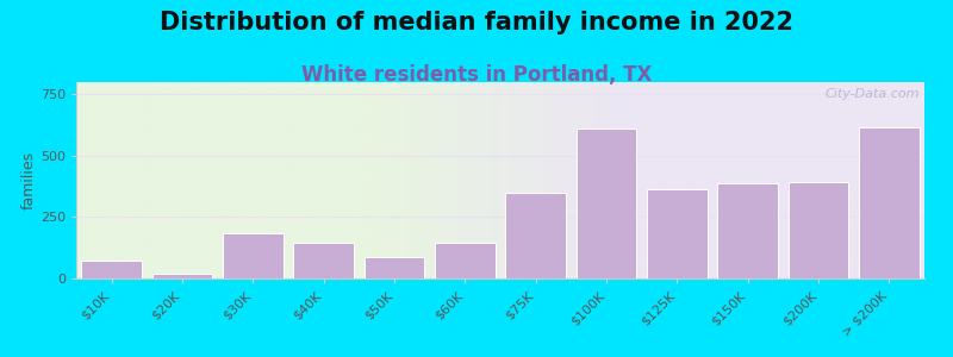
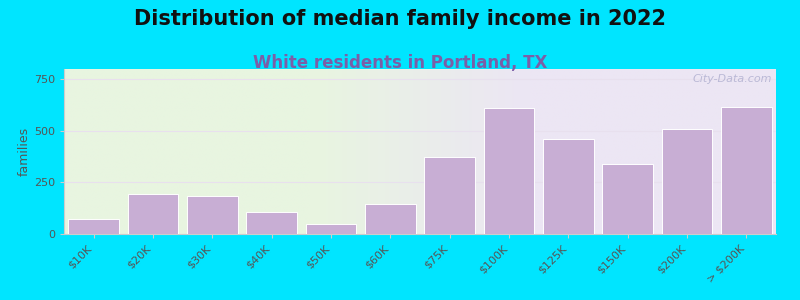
$20K: 20 -> 195
$40K: 145 -> 105
$50K: 85 -> 50
$75K: 350 -> 375
$125K: 365 -> 460
$150K: 390 -> 340
$200K: 395 -> 510
